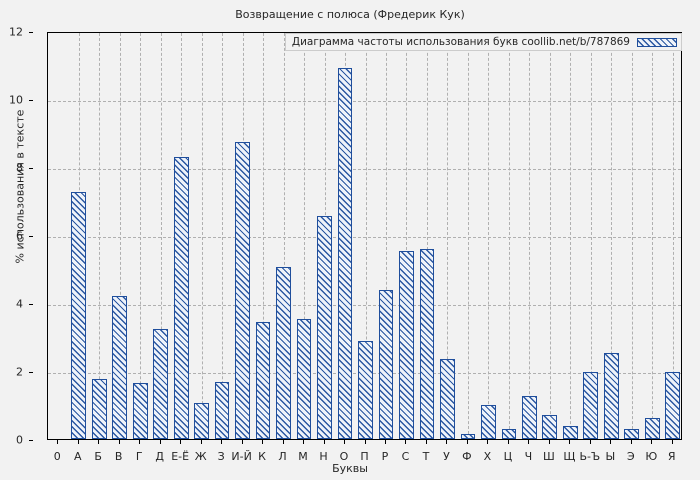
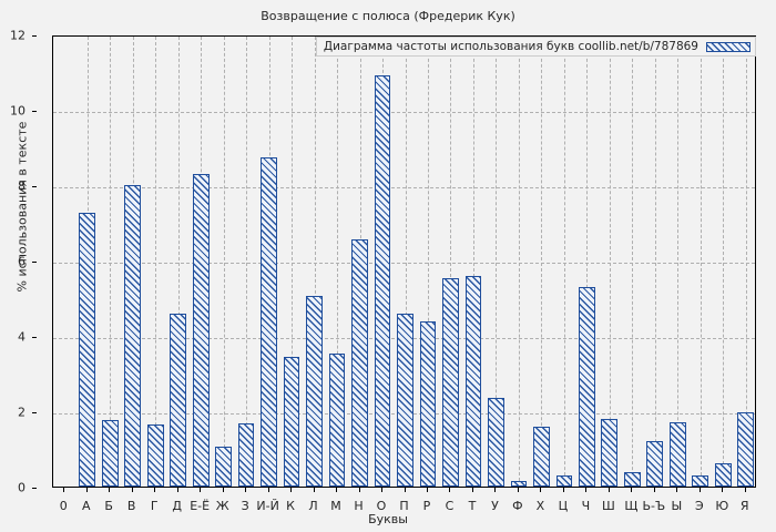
В: 4.2 -> 8.0
Д: 3.2 -> 4.6
П: 2.9 -> 4.6
Х: 1.0 -> 1.6
Ч: 1.3 -> 5.3
Ш: 0.7 -> 1.8
Ь-Ъ: 2.0 -> 1.2
Ы: 2.5 -> 1.7
